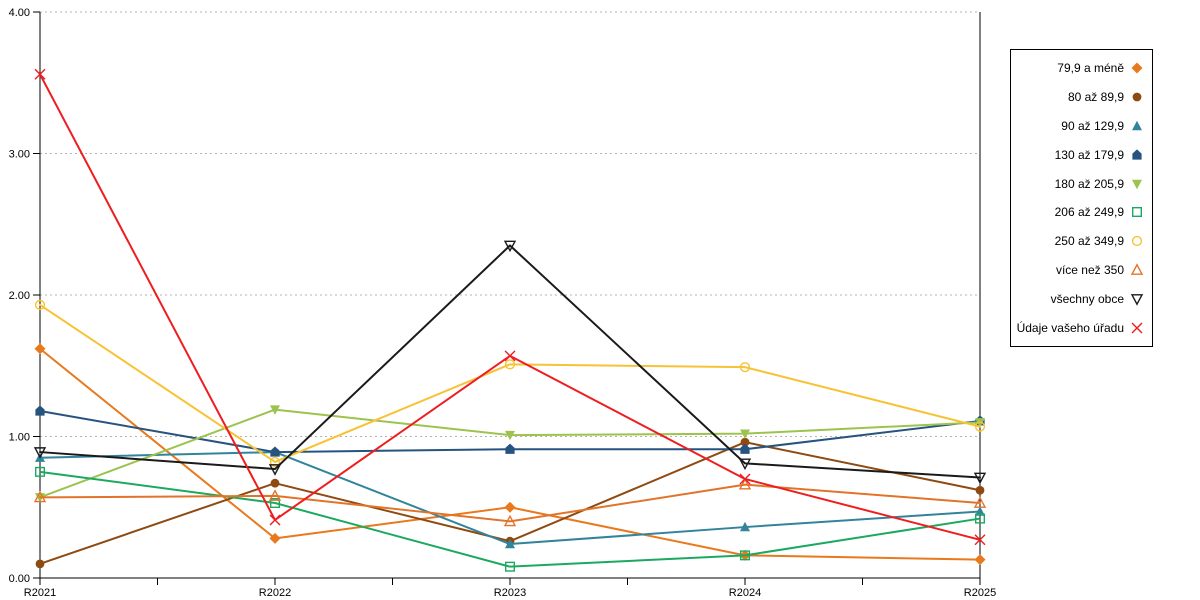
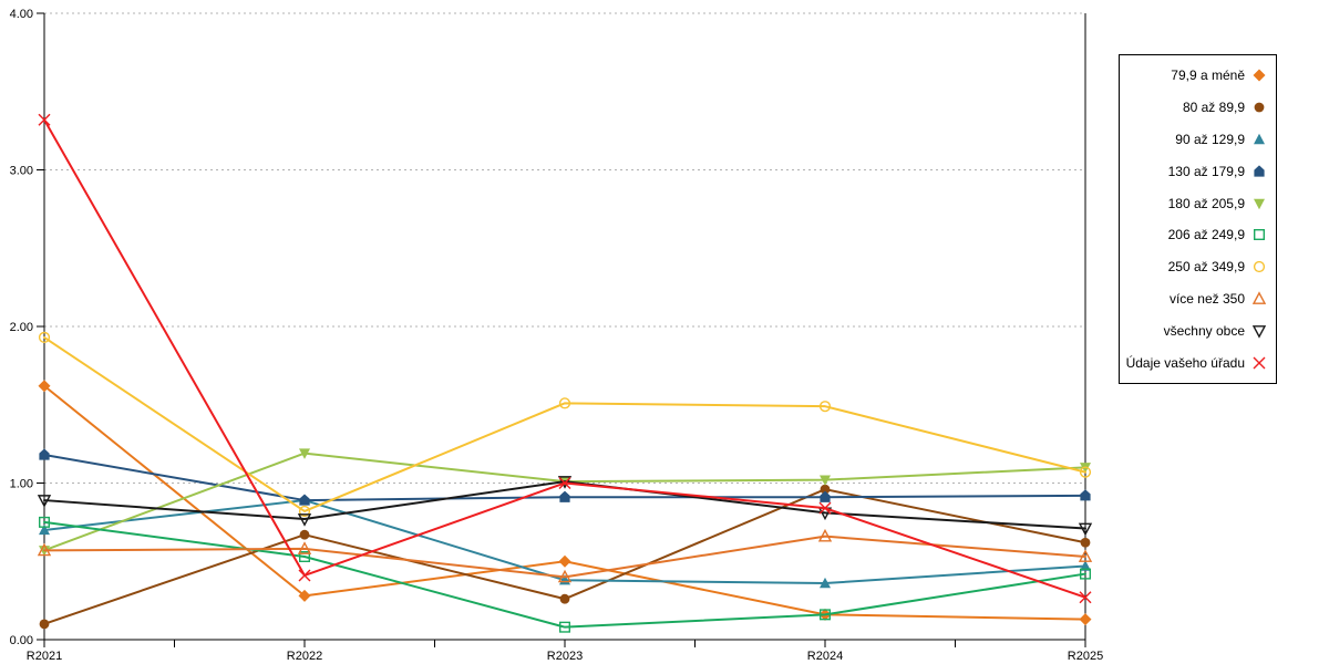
90 až 129,9/R2021: 0.85 -> 0.70
Údaje vašeho úřadu/R2021: 3.56 -> 3.32
90 až 129,9/R2023: 0.24 -> 0.38
všechny obce/R2023: 2.35 -> 1.01
Údaje vašeho úřadu/R2023: 1.57 -> 1.00
Údaje vašeho úřadu/R2024: 0.70 -> 0.84
130 až 179,9/R2025: 1.11 -> 0.92
